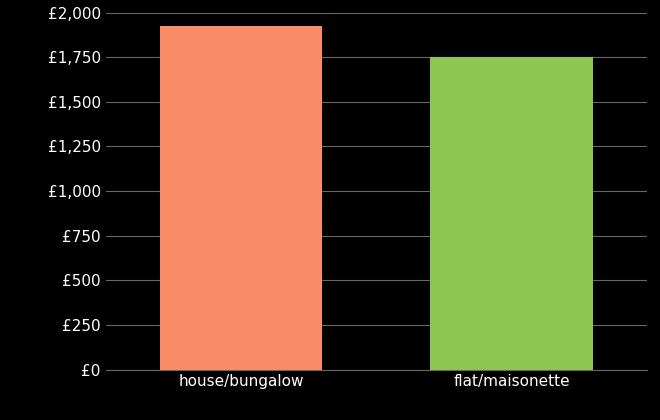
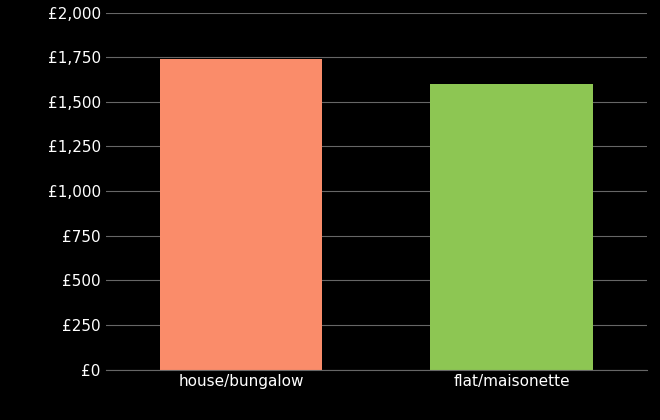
house/bungalow: £1,920 -> £1,740
flat/maisonette: £1,750 -> £1,600
